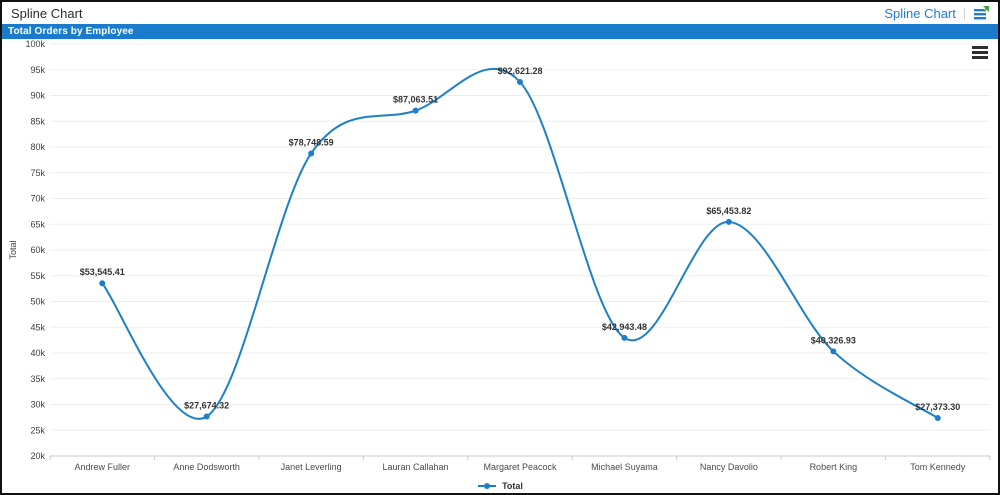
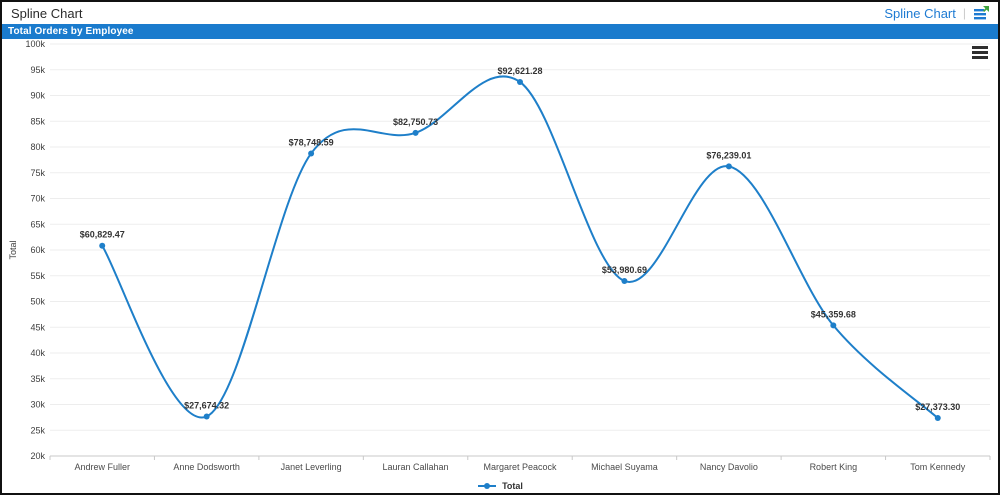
Andrew Fuller: $53,545.41 -> $60,829.47
Lauran Callahan: $87,063.51 -> $82,750.73
Michael Suyama: $42,943.48 -> $53,980.69
Nancy Davolio: $65,453.82 -> $76,239.01
Robert King: $40,326.93 -> $45,359.68
